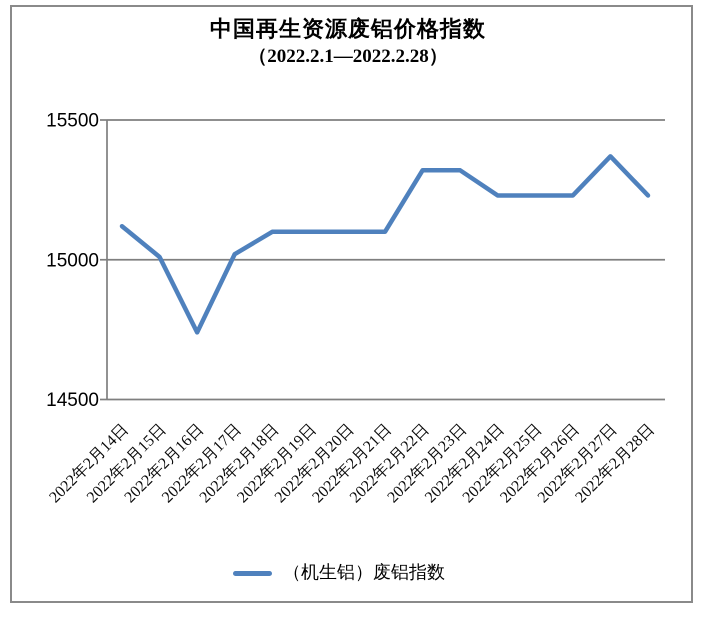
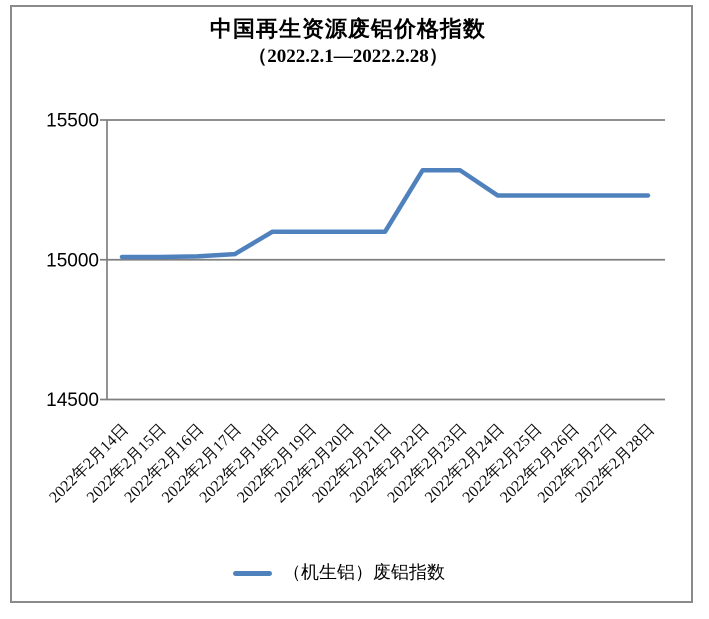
2022年2月14日: 15120 -> 15010
2022年2月16日: 14740 -> 15010
2022年2月27日: 15370 -> 15230
